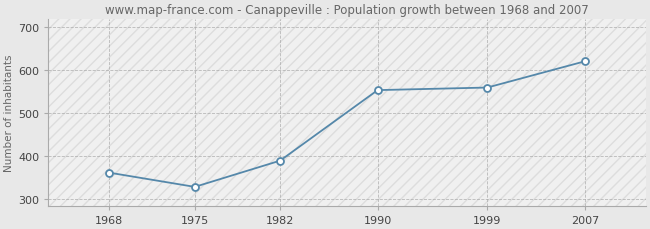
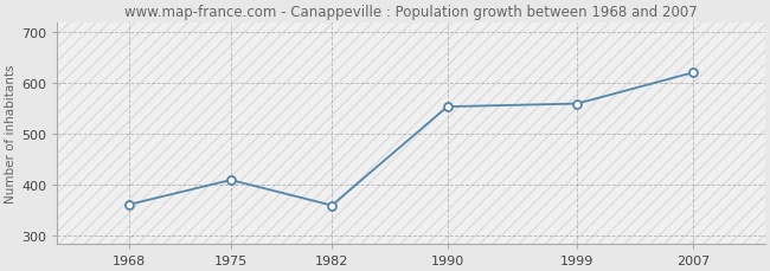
1975: 329 -> 410
1982: 390 -> 360
